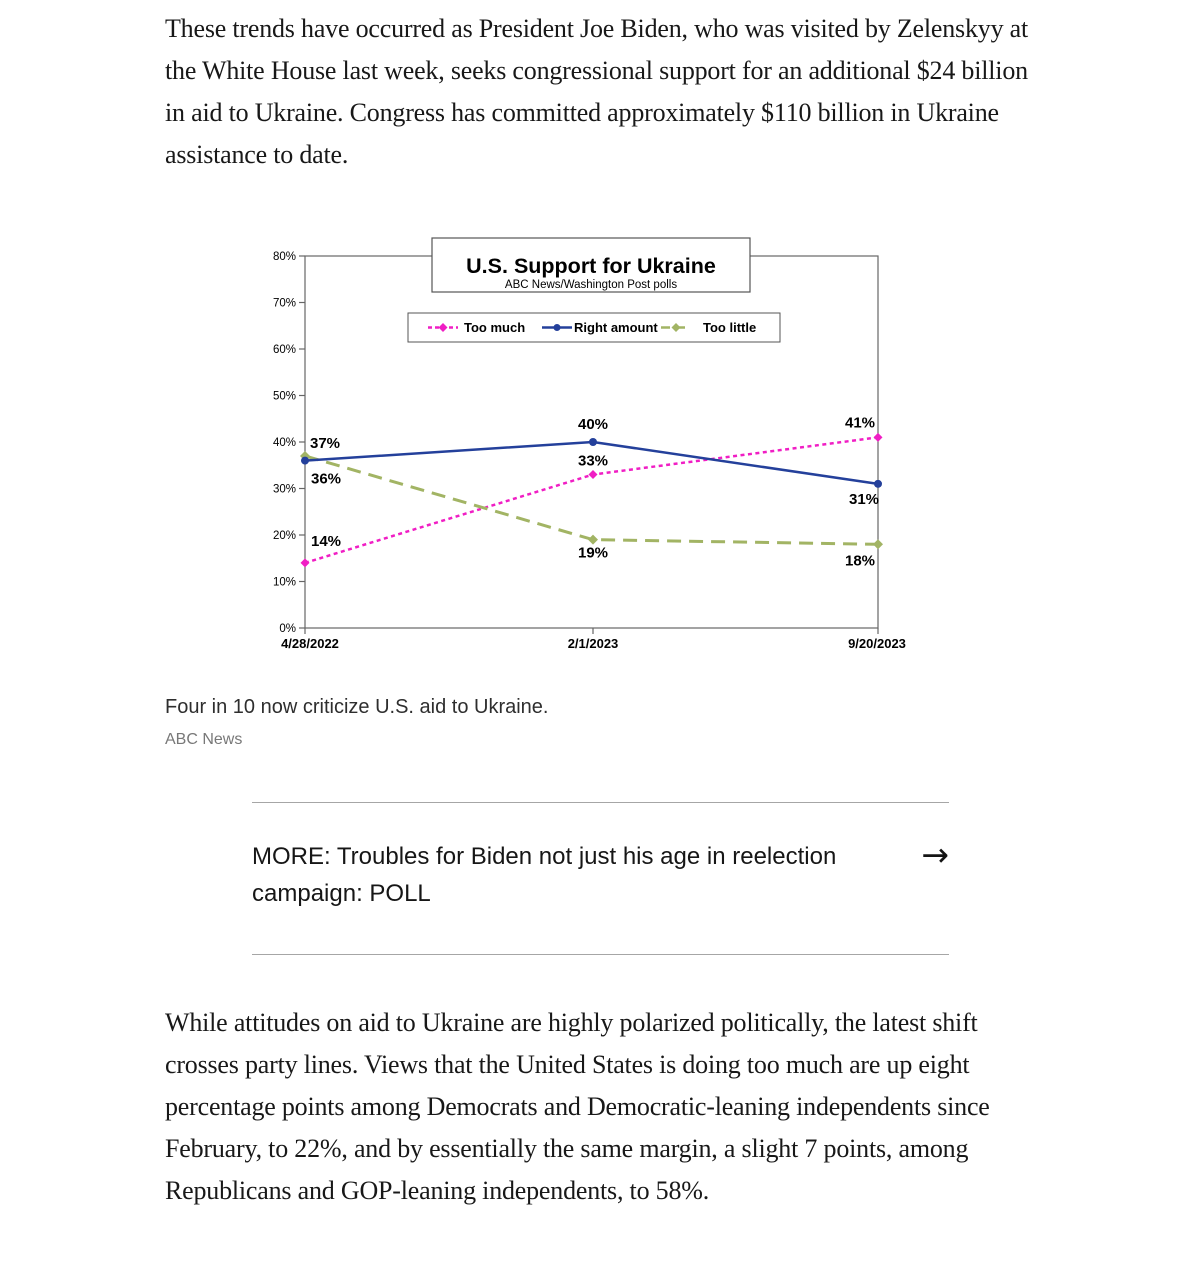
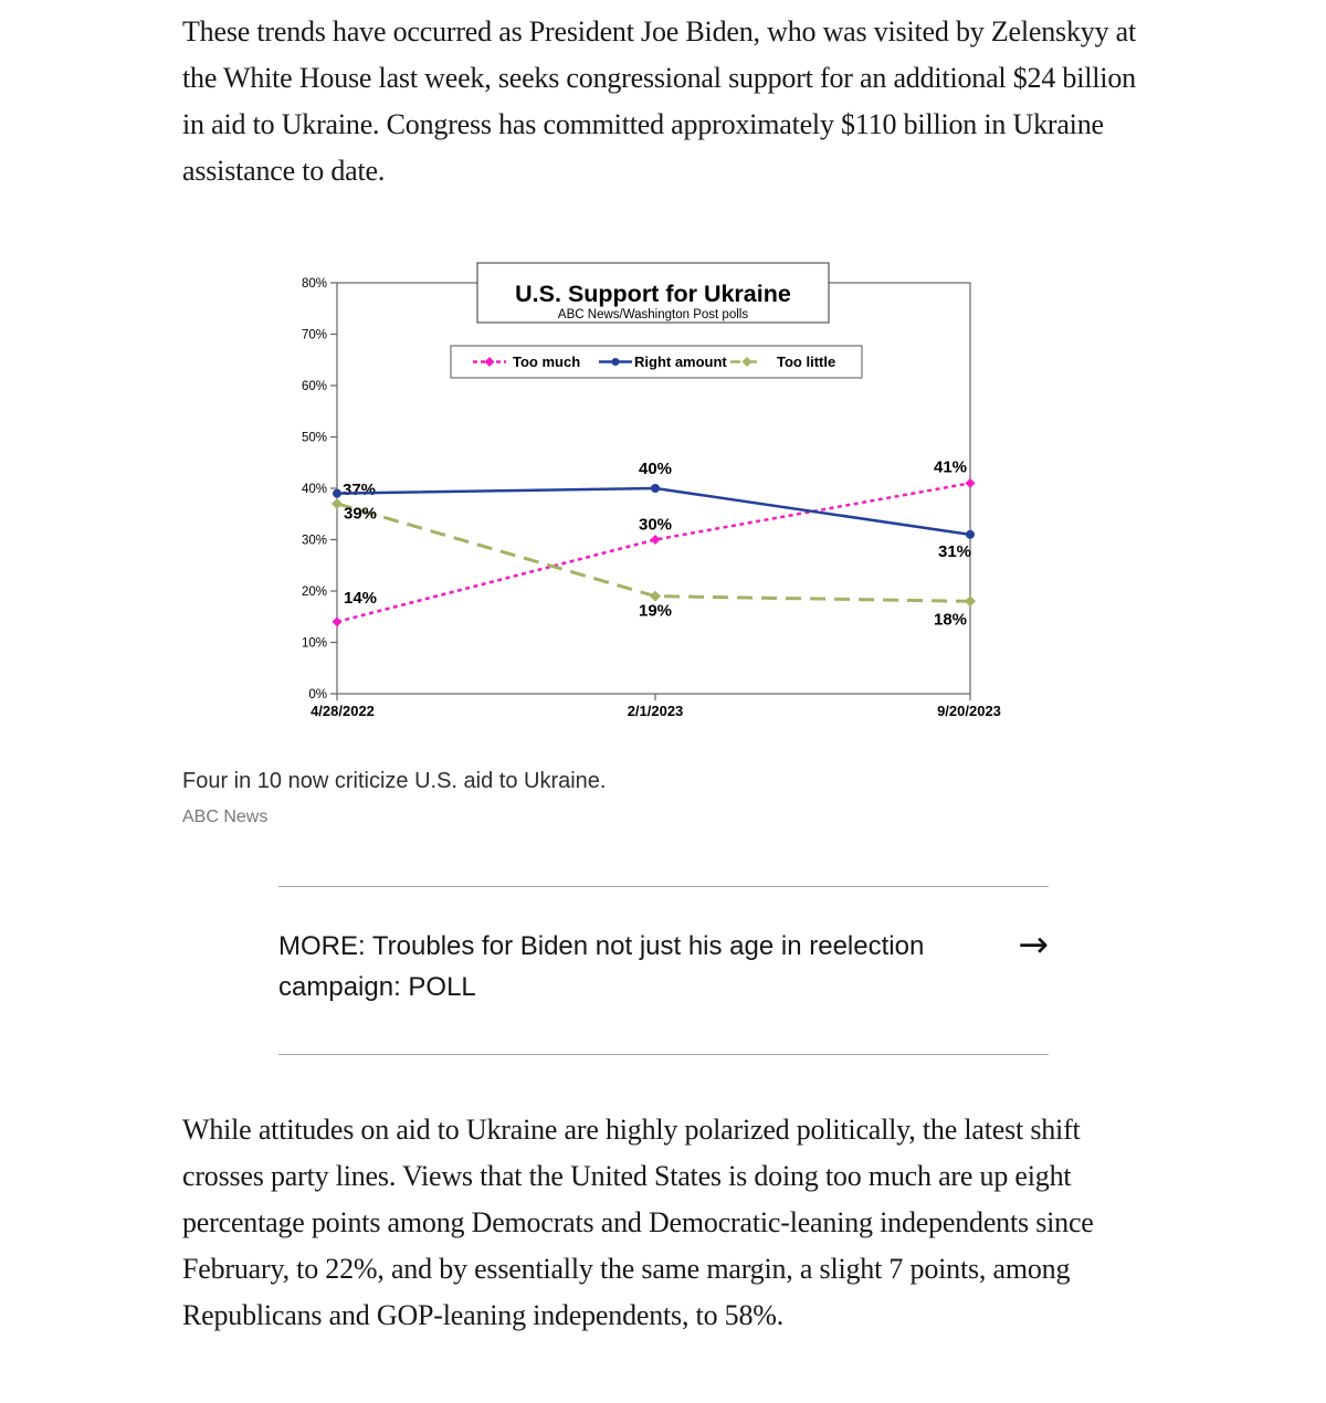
Right amount/4/28/2022: 36% -> 39%
Too much/2/1/2023: 33% -> 30%
